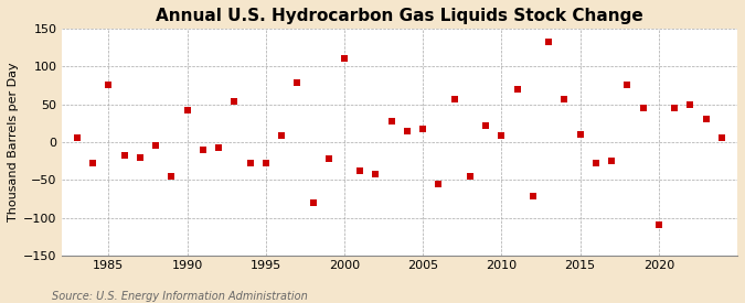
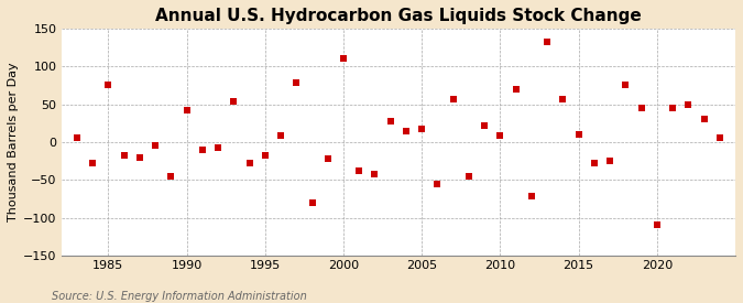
1995: -28 -> -18
